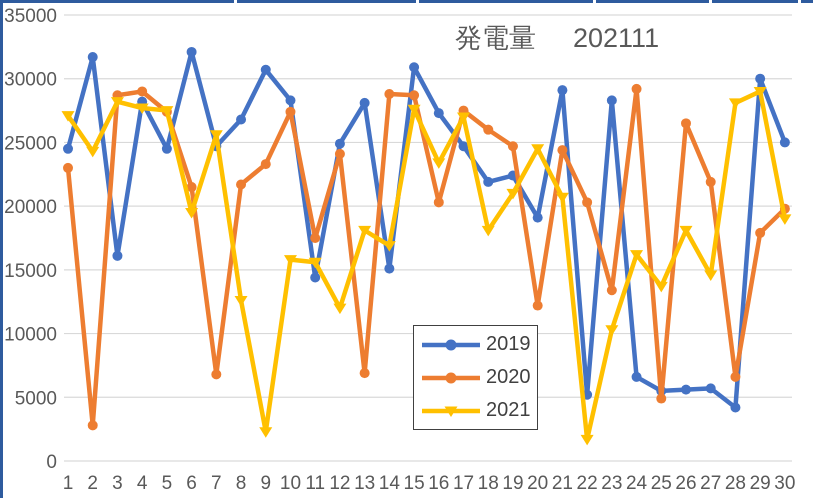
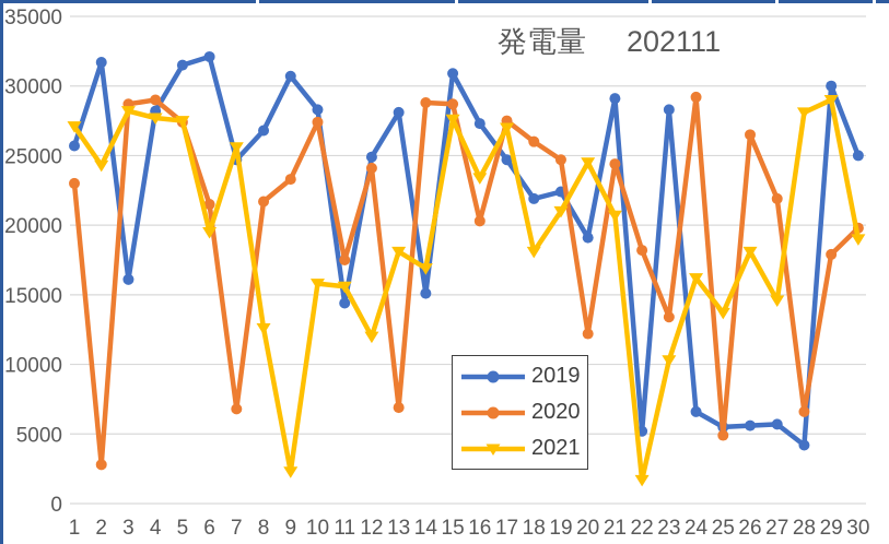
2019/1: 24500 -> 25700
2019/5: 24500 -> 31500
2020/22: 20300 -> 18200
